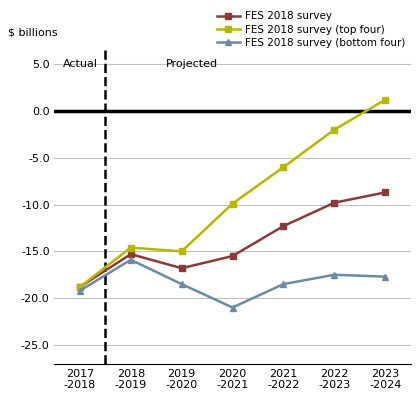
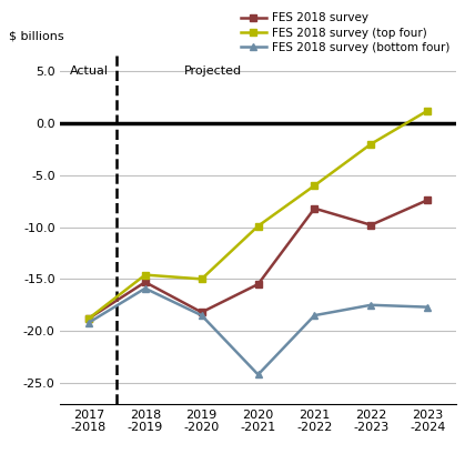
FES 2018 survey/2019 -2020: -16.8 -> -18.2
FES 2018 survey (bottom four)/2020 -2021: -21.0 -> -24.2
FES 2018 survey/2021 -2022: -12.3 -> -8.2
FES 2018 survey/2023 -2024: -8.7 -> -7.4
